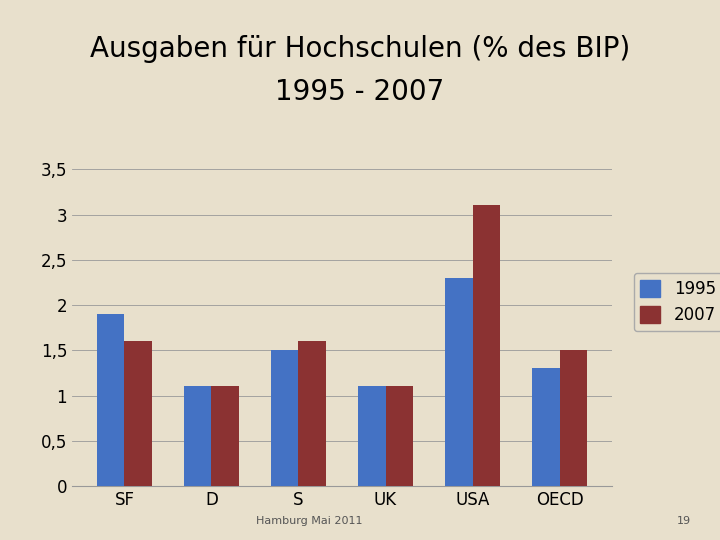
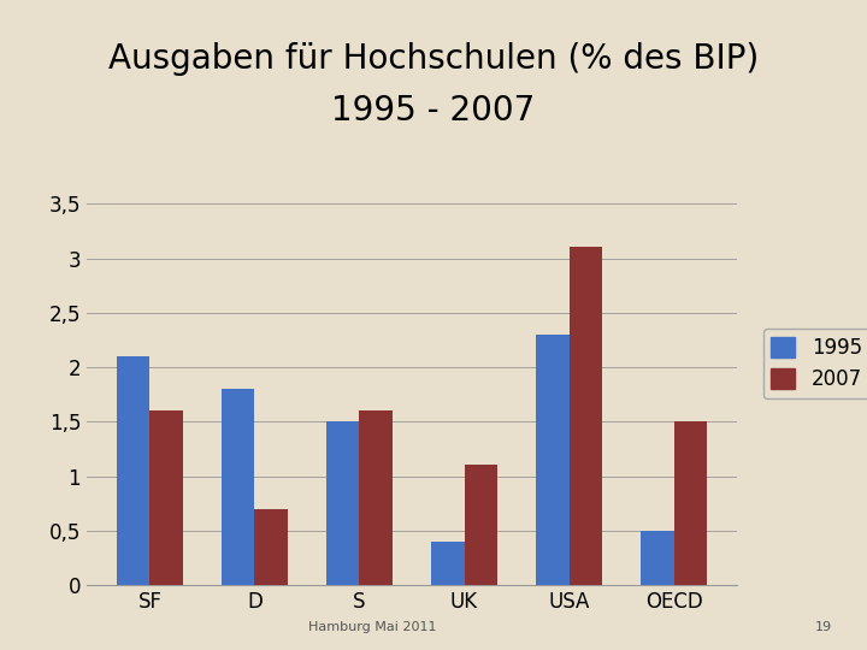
1995/SF: 1,9 -> 2,1
1995/D: 1,1 -> 1,8
2007/D: 1,1 -> 0,7
1995/UK: 1,1 -> 0,4
1995/OECD: 1,3 -> 0,5
